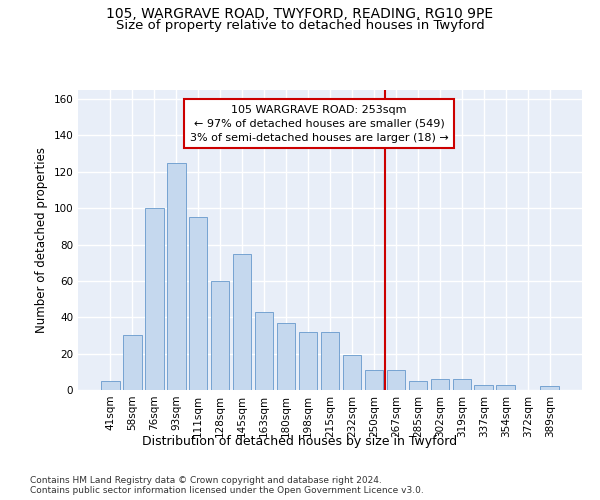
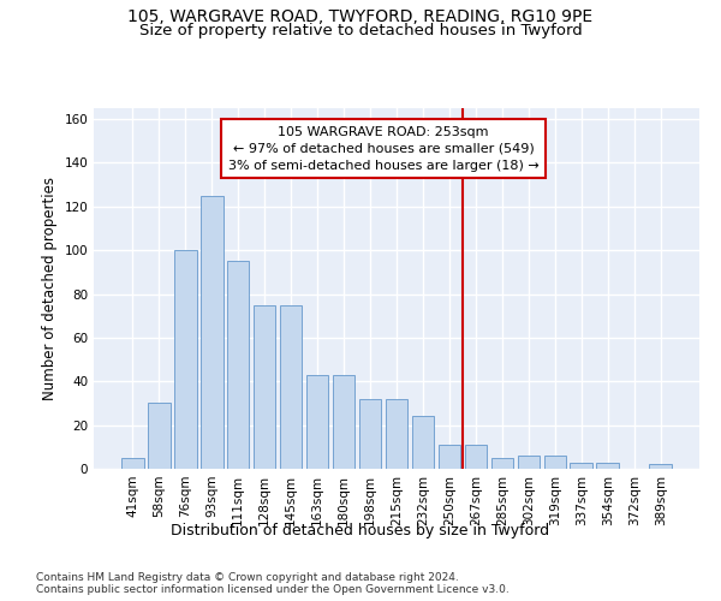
128sqm: 60 -> 75
180sqm: 37 -> 43
232sqm: 19 -> 24
